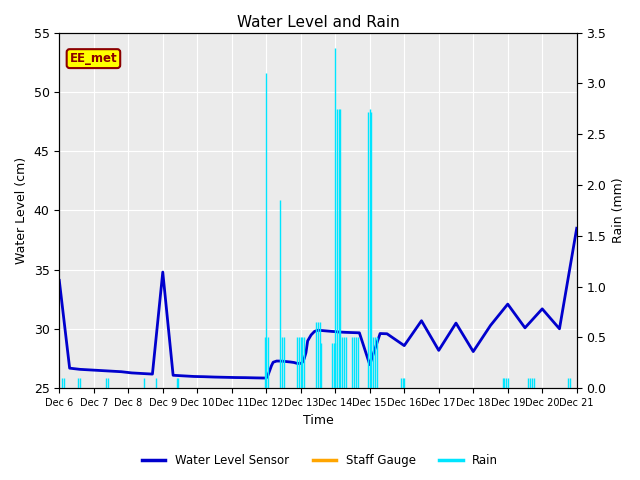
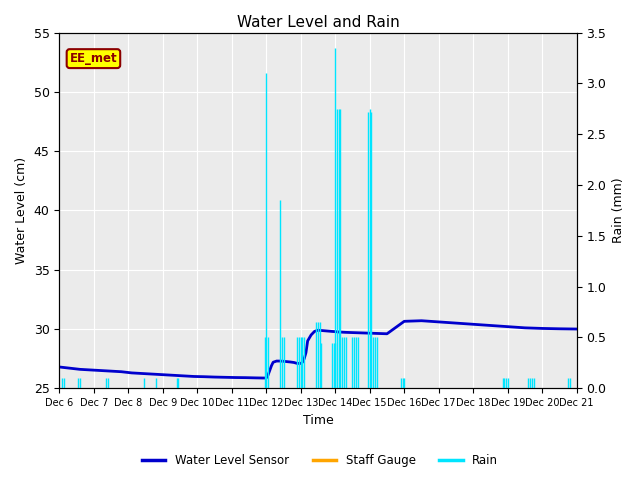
Dec 6: 34.1 -> 26.8
Dec 9: 34.8 -> 26.1
Dec 15: 27.0 -> 29.6
Dec 16: 28.6 -> 30.6
Dec 17: 28.2 -> 30.6
Dec 18: 28.1 -> 30.4
Dec 19: 32.1 -> 30.2
Dec 20: 31.7 -> 30.1
Dec 21: 38.5 -> 30.0
